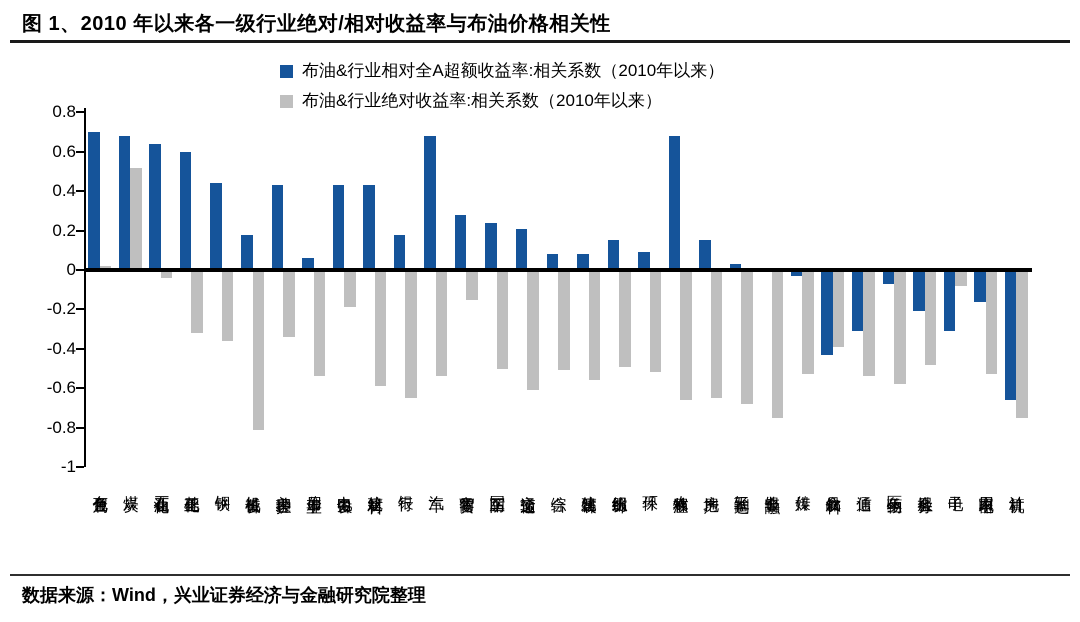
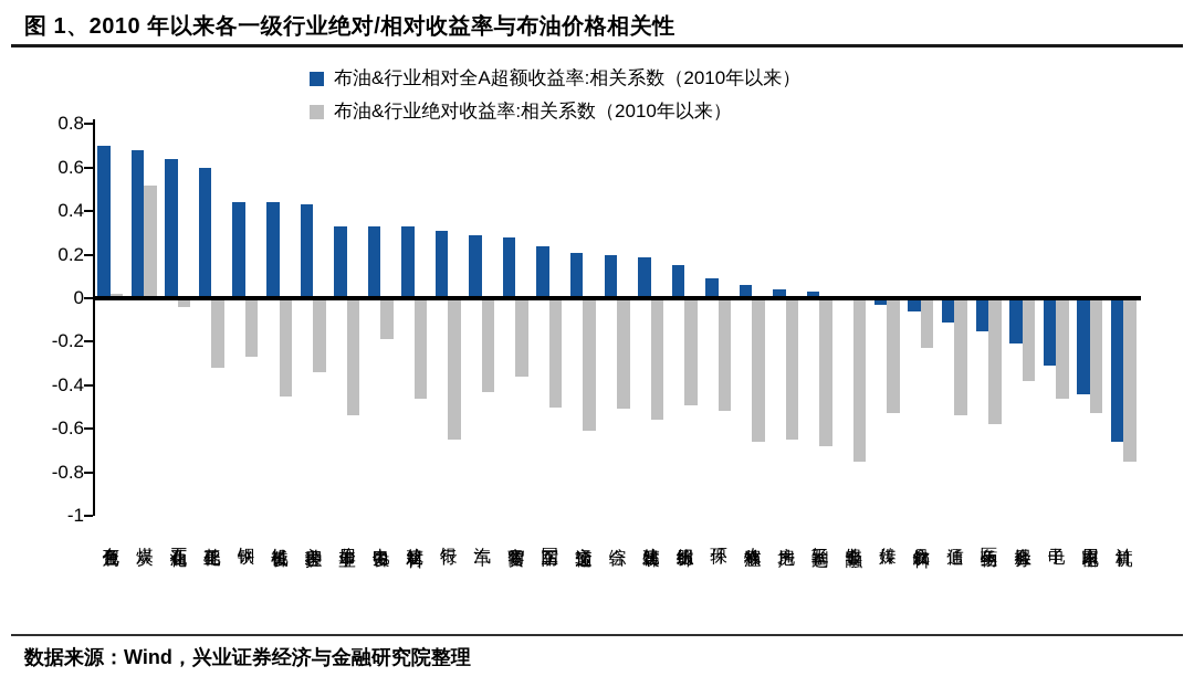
布油&行业绝对收益率:相关系数（2010年以来）/钢铁: -0.36 -> -0.27
布油&行业相对全A超额收益率:相关系数（2010年以来）/机械设备: 0.18 -> 0.44
布油&行业绝对收益率:相关系数（2010年以来）/机械设备: -0.81 -> -0.45
布油&行业相对全A超额收益率:相关系数（2010年以来）/公用事业: 0.06 -> 0.33
布油&行业相对全A超额收益率:相关系数（2010年以来）/电力设备: 0.43 -> 0.33
布油&行业相对全A超额收益率:相关系数（2010年以来）/建筑材料: 0.43 -> 0.33
布油&行业绝对收益率:相关系数（2010年以来）/建筑材料: -0.59 -> -0.46
布油&行业相对全A超额收益率:相关系数（2010年以来）/银行: 0.18 -> 0.31
布油&行业相对全A超额收益率:相关系数（2010年以来）/汽车: 0.68 -> 0.29
布油&行业绝对收益率:相关系数（2010年以来）/汽车: -0.54 -> -0.43
布油&行业绝对收益率:相关系数（2010年以来）/商贸零售: -0.15 -> -0.36
布油&行业相对全A超额收益率:相关系数（2010年以来）/综合: 0.08 -> 0.20
布油&行业相对全A超额收益率:相关系数（2010年以来）/建筑装饰: 0.08 -> 0.19
布油&行业相对全A超额收益率:相关系数（2010年以来）/农林牧渔: 0.68 -> 0.06
布油&行业相对全A超额收益率:相关系数（2010年以来）/房地产: 0.15 -> 0.04
布油&行业相对全A超额收益率:相关系数（2010年以来）/食品饮料: -0.43 -> -0.06
布油&行业绝对收益率:相关系数（2010年以来）/食品饮料: -0.39 -> -0.23
布油&行业相对全A超额收益率:相关系数（2010年以来）/通信: -0.31 -> -0.11
布油&行业相对全A超额收益率:相关系数（2010年以来）/医药生物: -0.07 -> -0.15
布油&行业绝对收益率:相关系数（2010年以来）/社会服务: -0.48 -> -0.38
布油&行业绝对收益率:相关系数（2010年以来）/电子: -0.08 -> -0.46
布油&行业相对全A超额收益率:相关系数（2010年以来）/家用电器: -0.16 -> -0.44
